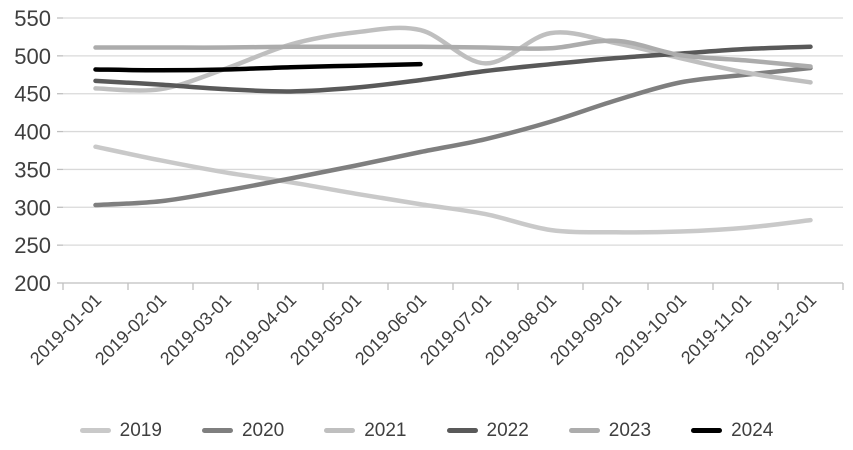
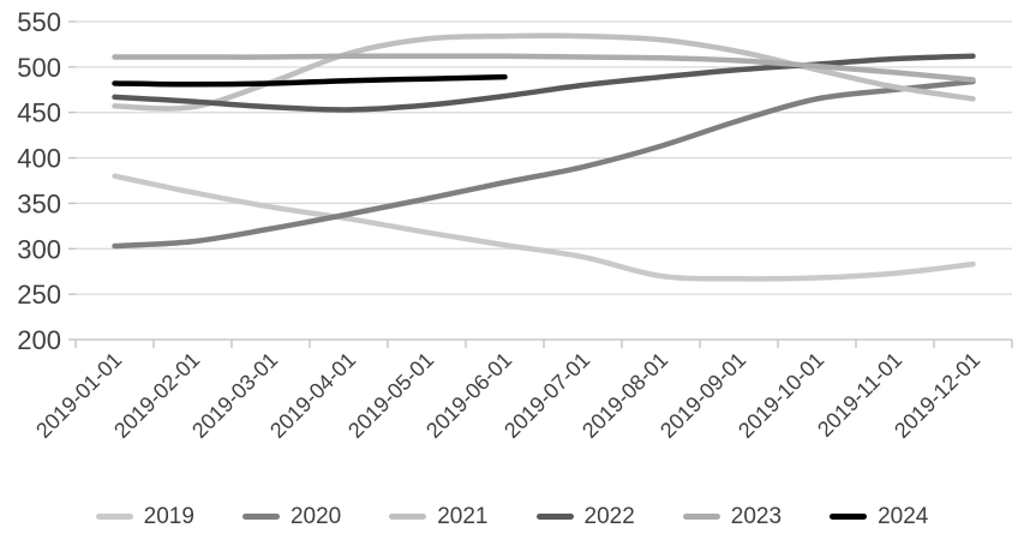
2021/2019-07-01: 490 -> 530
2023/2019-09-01: 520 -> 510
